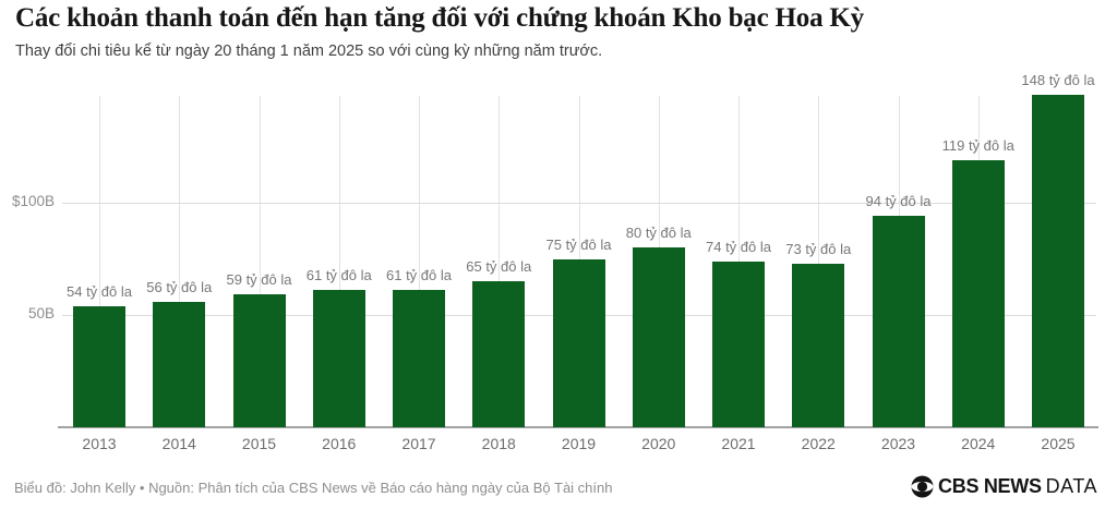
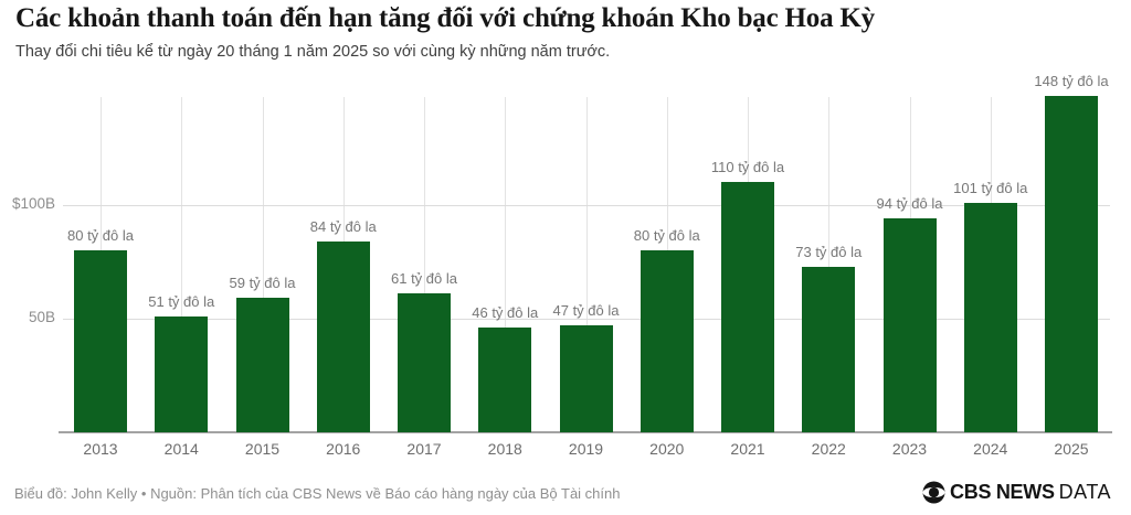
2013: 54 -> 80
2014: 56 -> 51
2016: 61 -> 84
2018: 65 -> 46
2019: 75 -> 47
2021: 74 -> 110
2024: 119 -> 101
